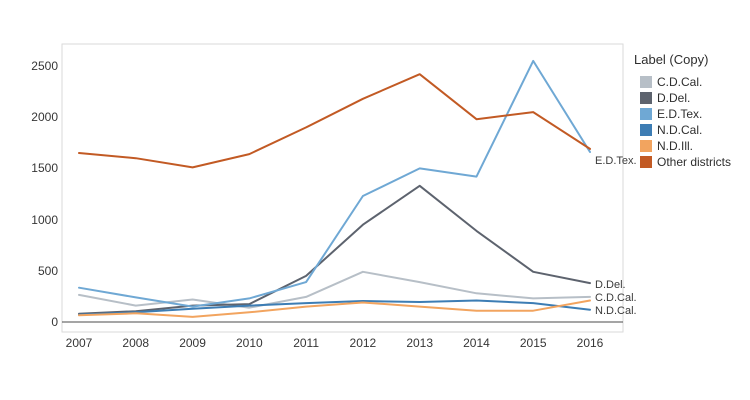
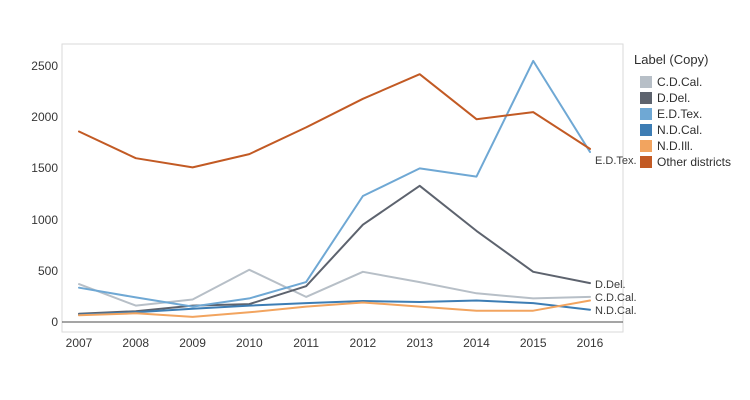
C.D.Cal./2007: 260 -> 370
Other districts/2007: 1650 -> 1860
C.D.Cal./2010: 140 -> 510
D.Del./2011: 450 -> 350
